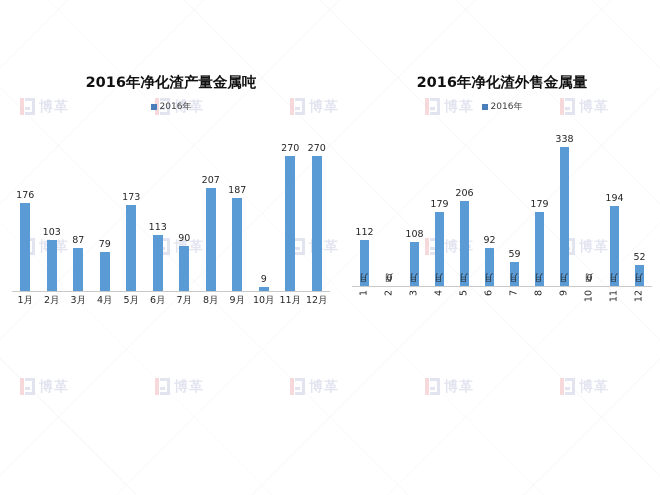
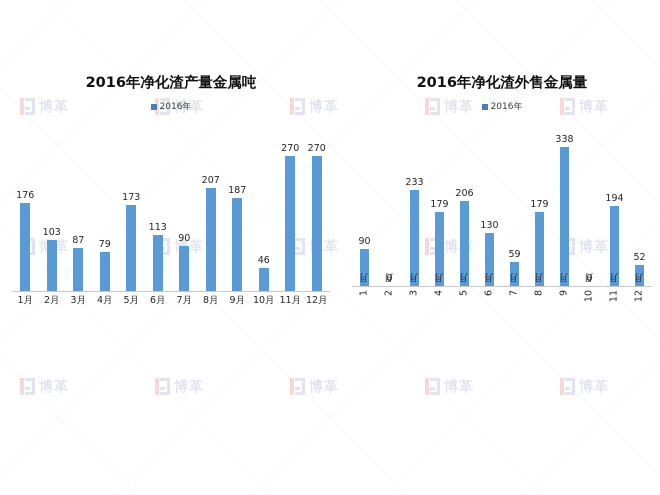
2016年净化渣产量金属吨/10月: 9 -> 46
2016年净化渣外售金属量/1月: 112 -> 90
2016年净化渣外售金属量/3月: 108 -> 233
2016年净化渣外售金属量/6月: 92 -> 130
